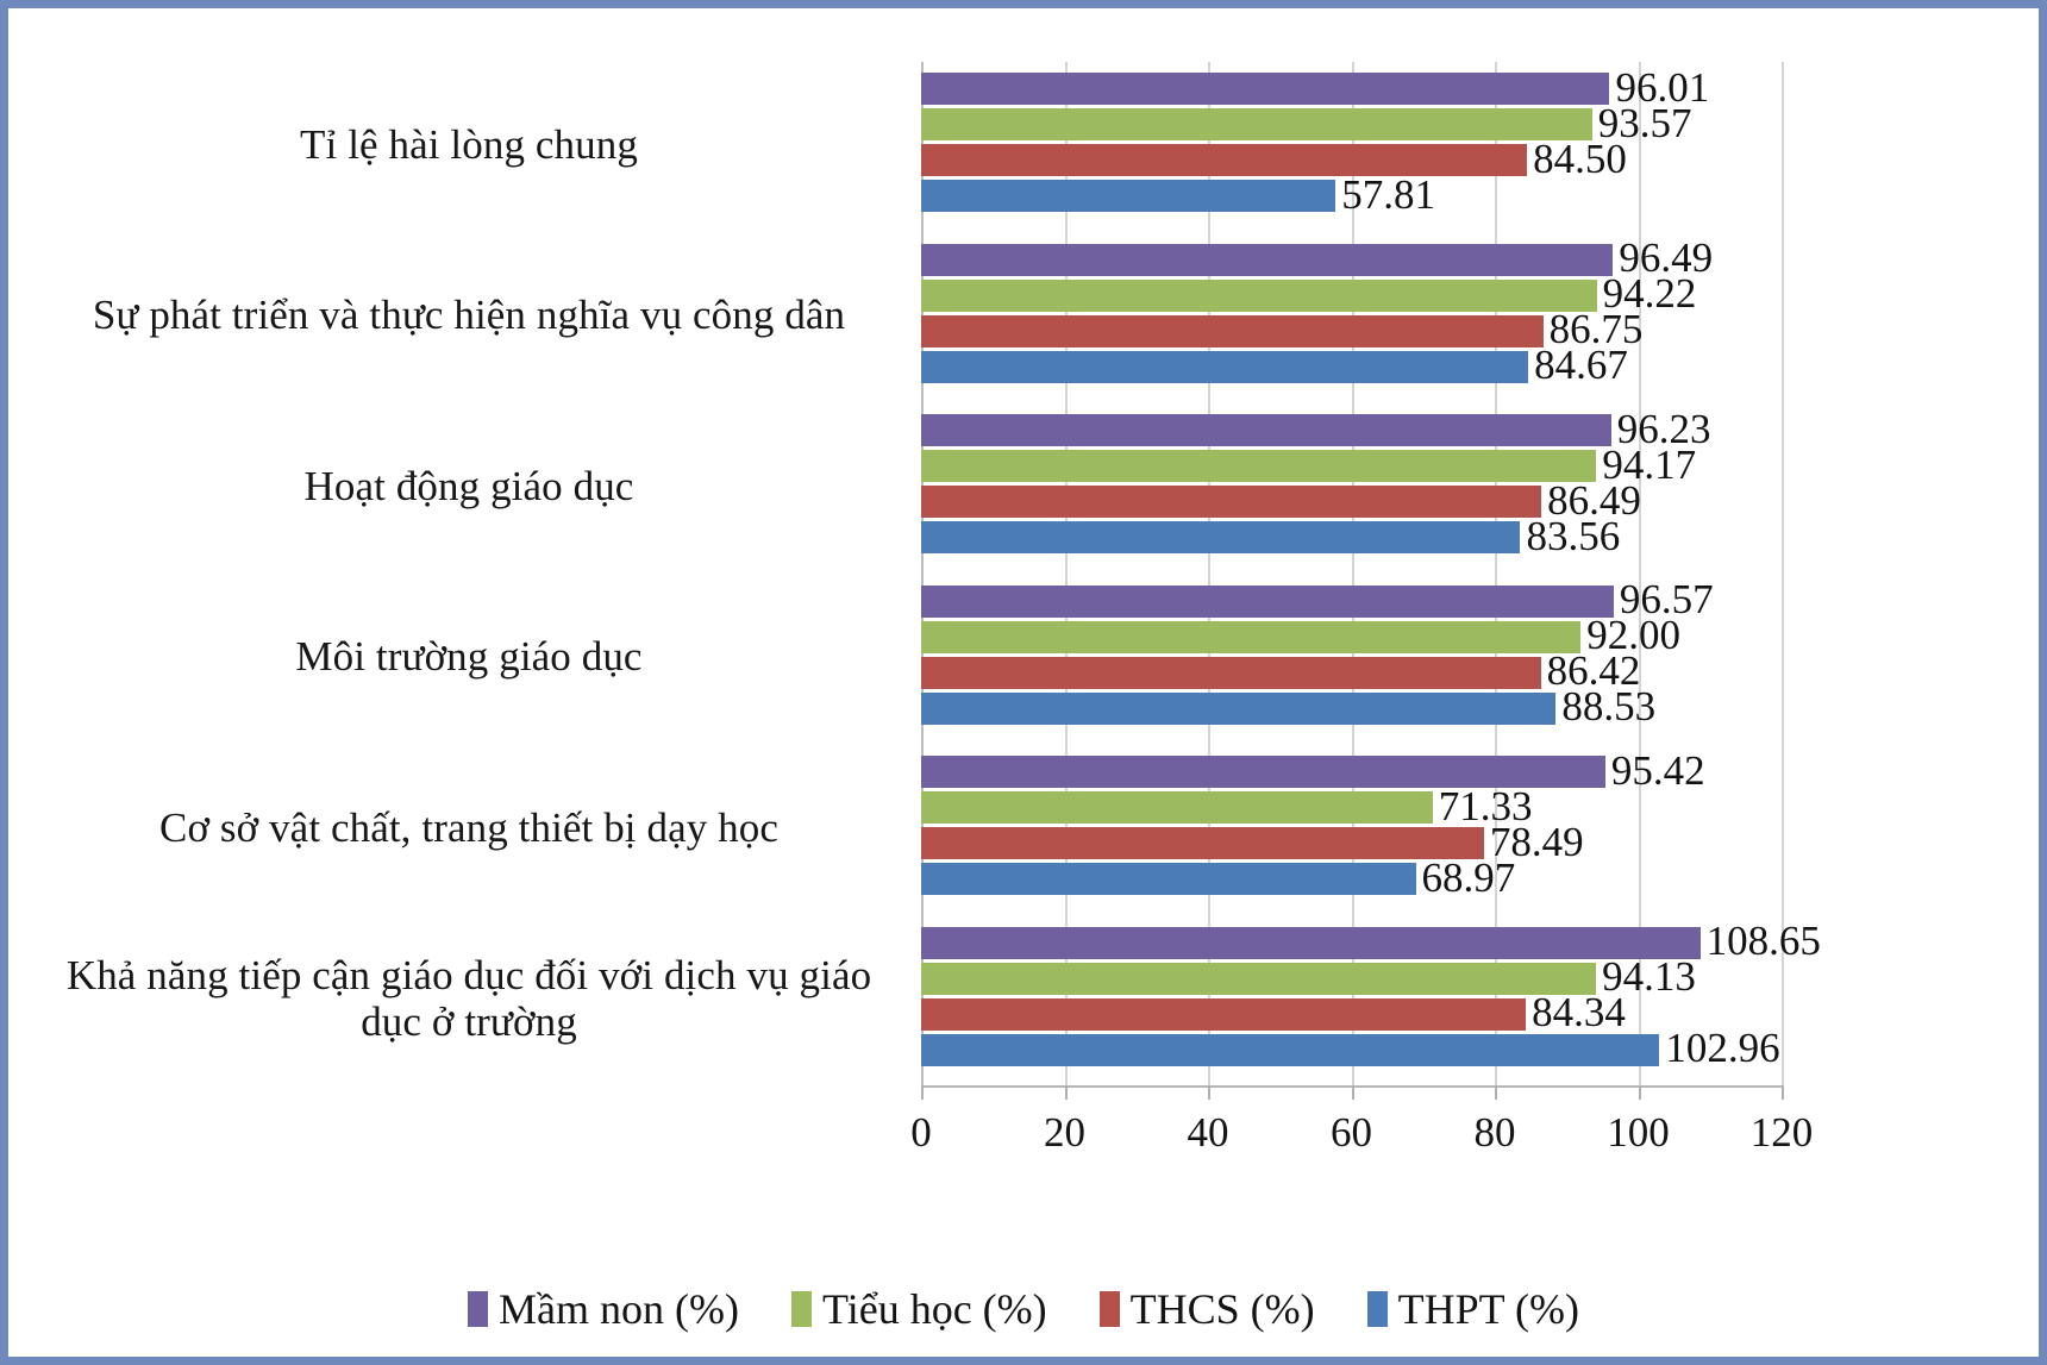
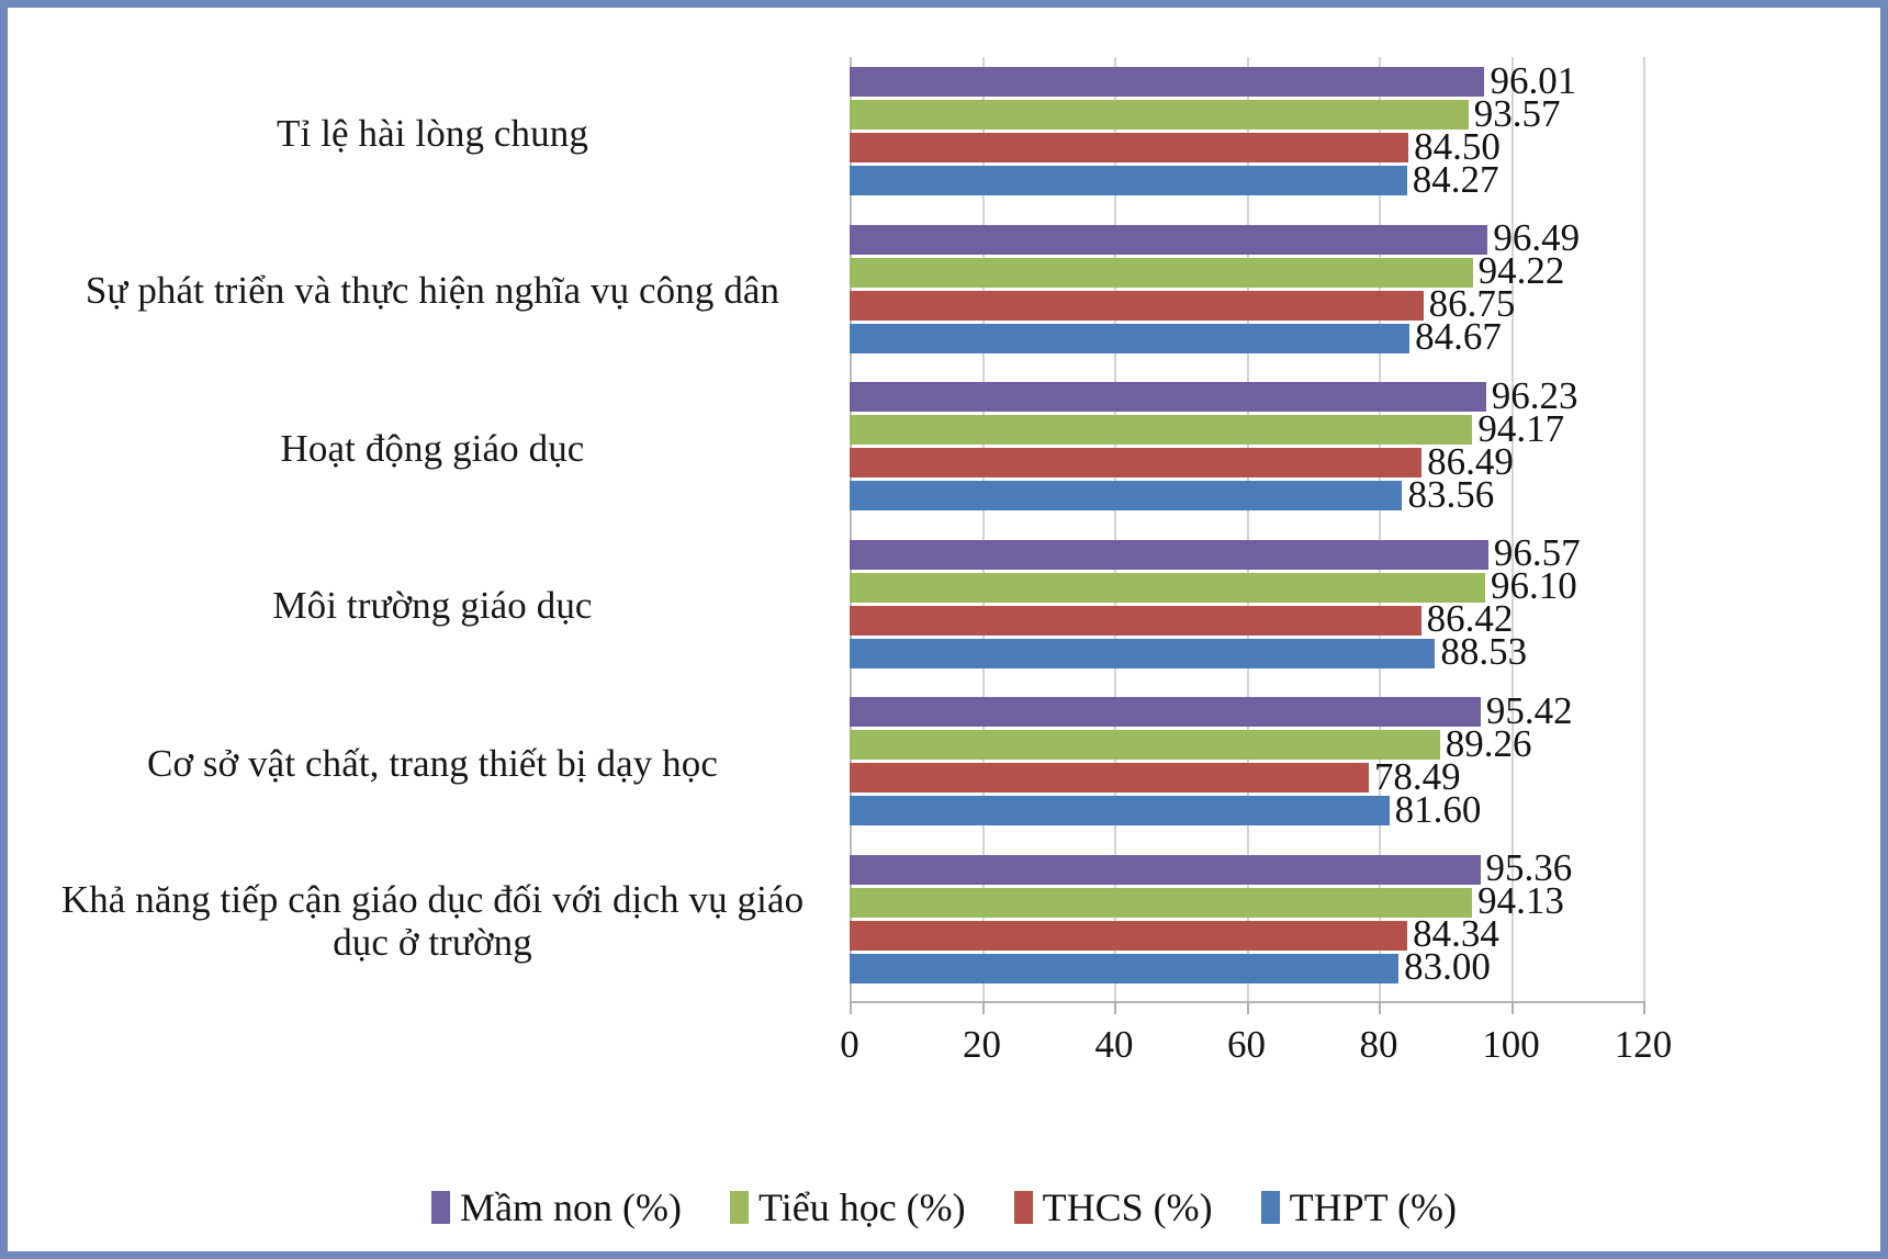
THPT (%)/Tỉ lệ hài lòng chung: 57.81 -> 84.27
Tiểu học (%)/Môi trường giáo dục: 92.00 -> 96.10
Tiểu học (%)/Cơ sở vật chất, trang thiết bị dạy học: 71.33 -> 89.26
THPT (%)/Cơ sở vật chất, trang thiết bị dạy học: 68.97 -> 81.60
Mầm non (%)/Khả năng tiếp cận giáo dục đối với dịch vụ giáo dục ở trường: 108.65 -> 95.36
THPT (%)/Khả năng tiếp cận giáo dục đối với dịch vụ giáo dục ở trường: 102.96 -> 83.00
